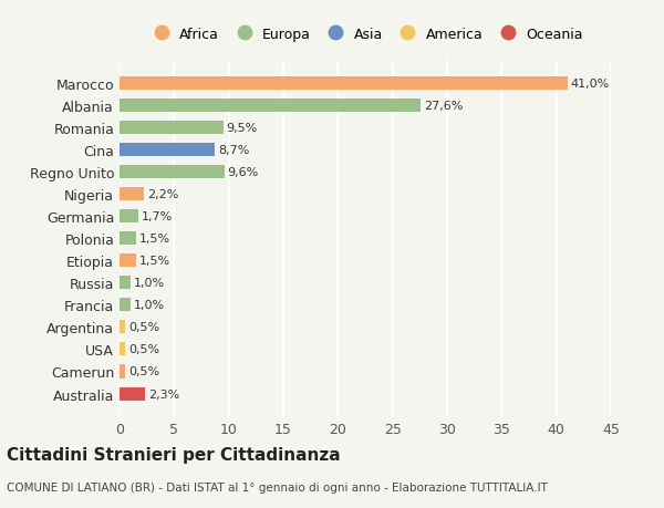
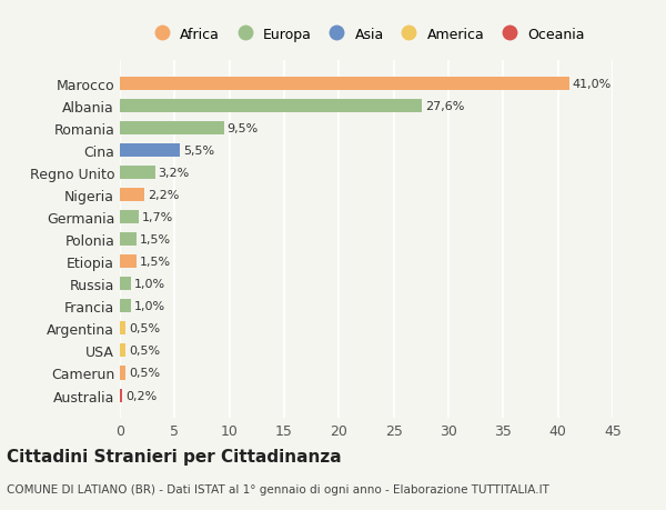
Cina: 8,7% -> 5,5%
Regno Unito: 9,6% -> 3,2%
Australia: 2,3% -> 0,2%
